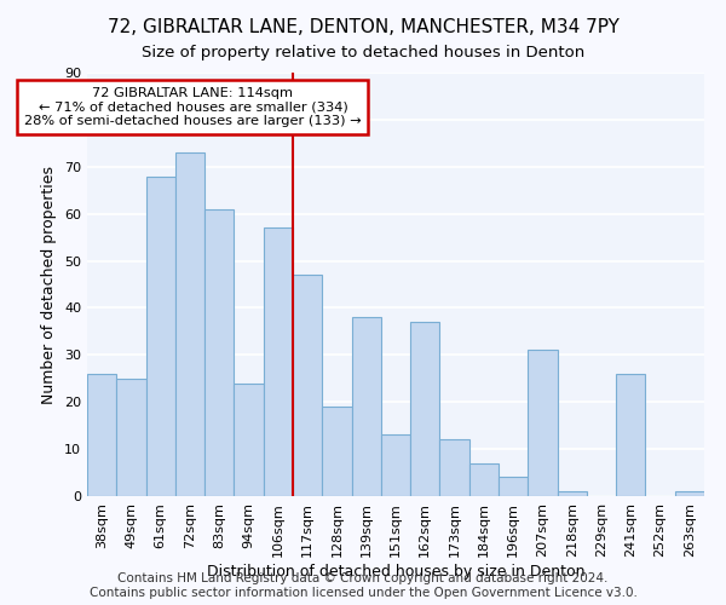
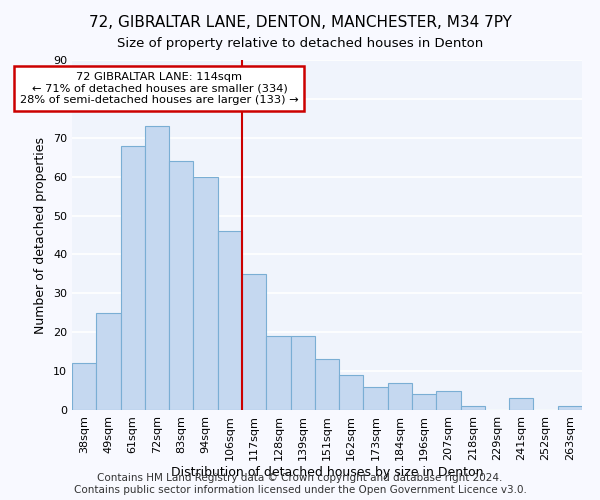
38sqm: 26 -> 12
83sqm: 61 -> 64
94sqm: 24 -> 60
106sqm: 57 -> 46
117sqm: 47 -> 35
139sqm: 38 -> 19
162sqm: 37 -> 9
173sqm: 12 -> 6
207sqm: 31 -> 5
241sqm: 26 -> 3
